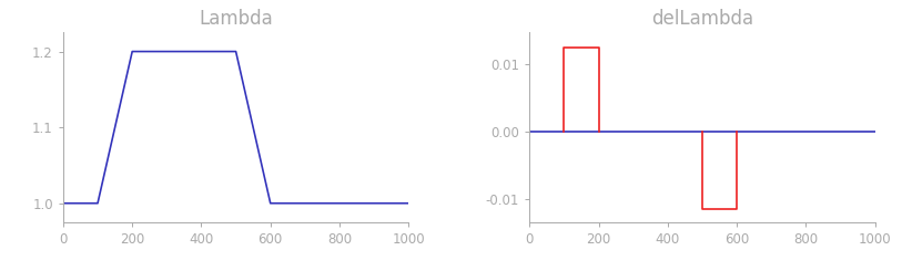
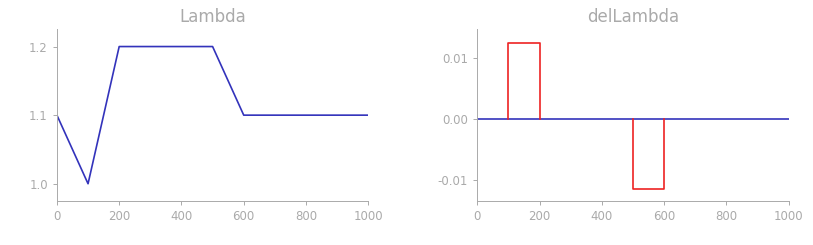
Lambda/0: 1.0 -> 1.1
Lambda/600: 1.0 -> 1.1
Lambda/1000: 1.0 -> 1.1
